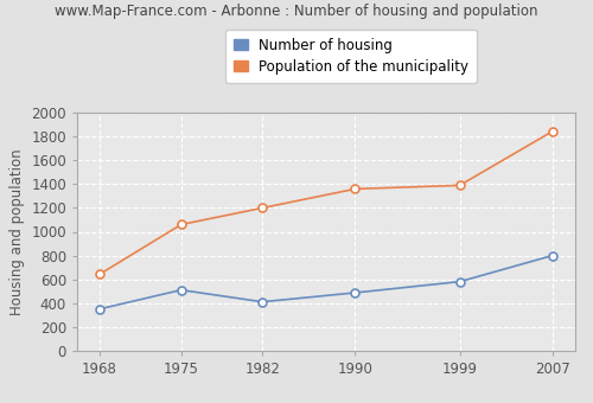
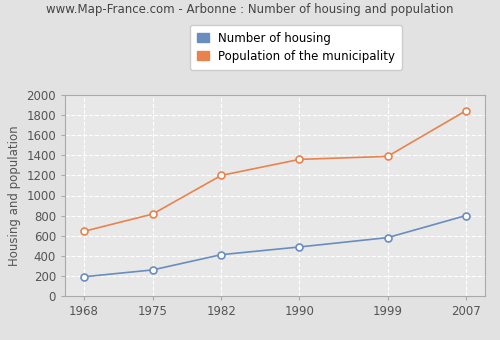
Number of housing/1968: 350 -> 190
Number of housing/1975: 510 -> 260
Population of the municipality/1975: 1060 -> 820
